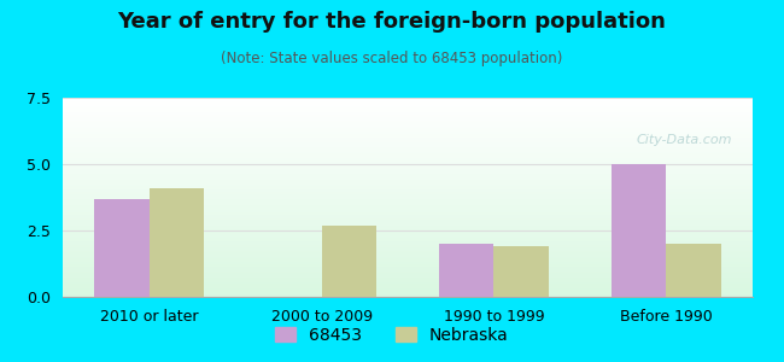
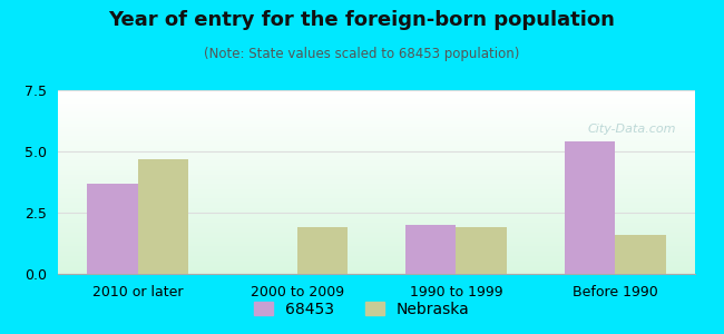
Nebraska/2010 or later: 4.1 -> 4.7
Nebraska/2000 to 2009: 2.7 -> 1.9
68453/Before 1990: 5.0 -> 5.4
Nebraska/Before 1990: 2.0 -> 1.6
